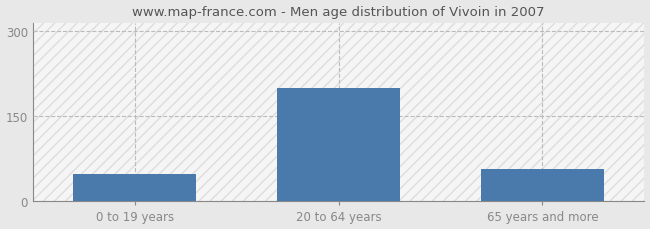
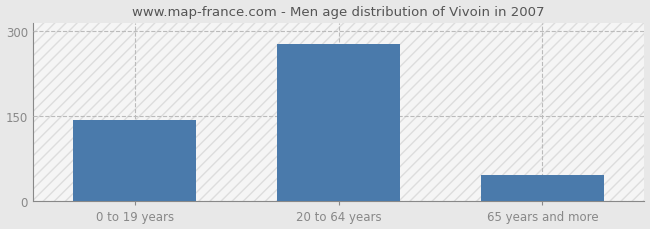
0 to 19 years: 48 -> 144
20 to 64 years: 200 -> 278
65 years and more: 58 -> 46
